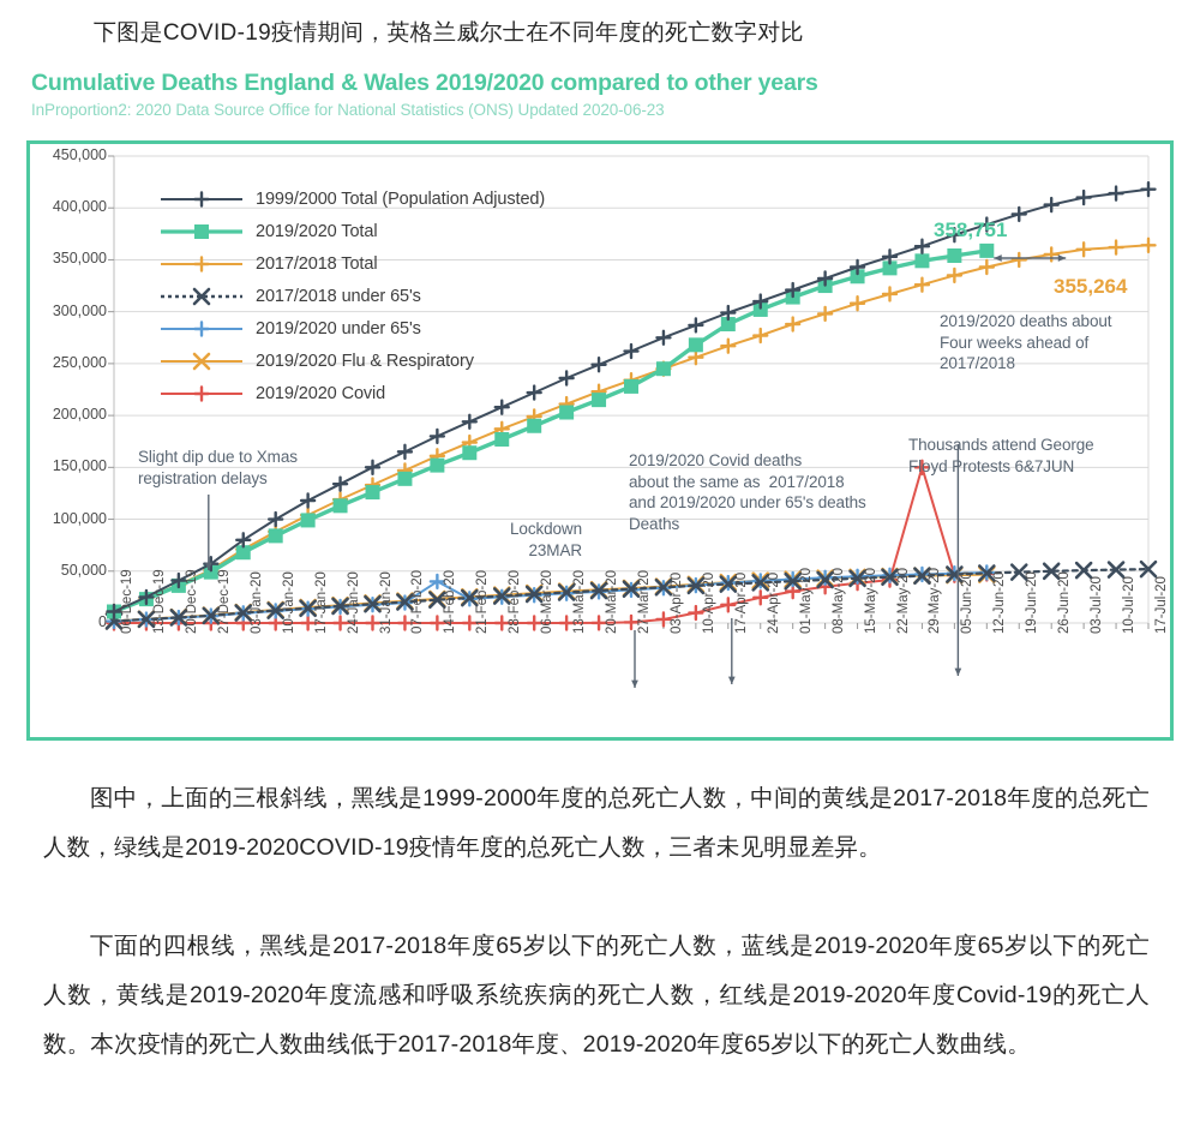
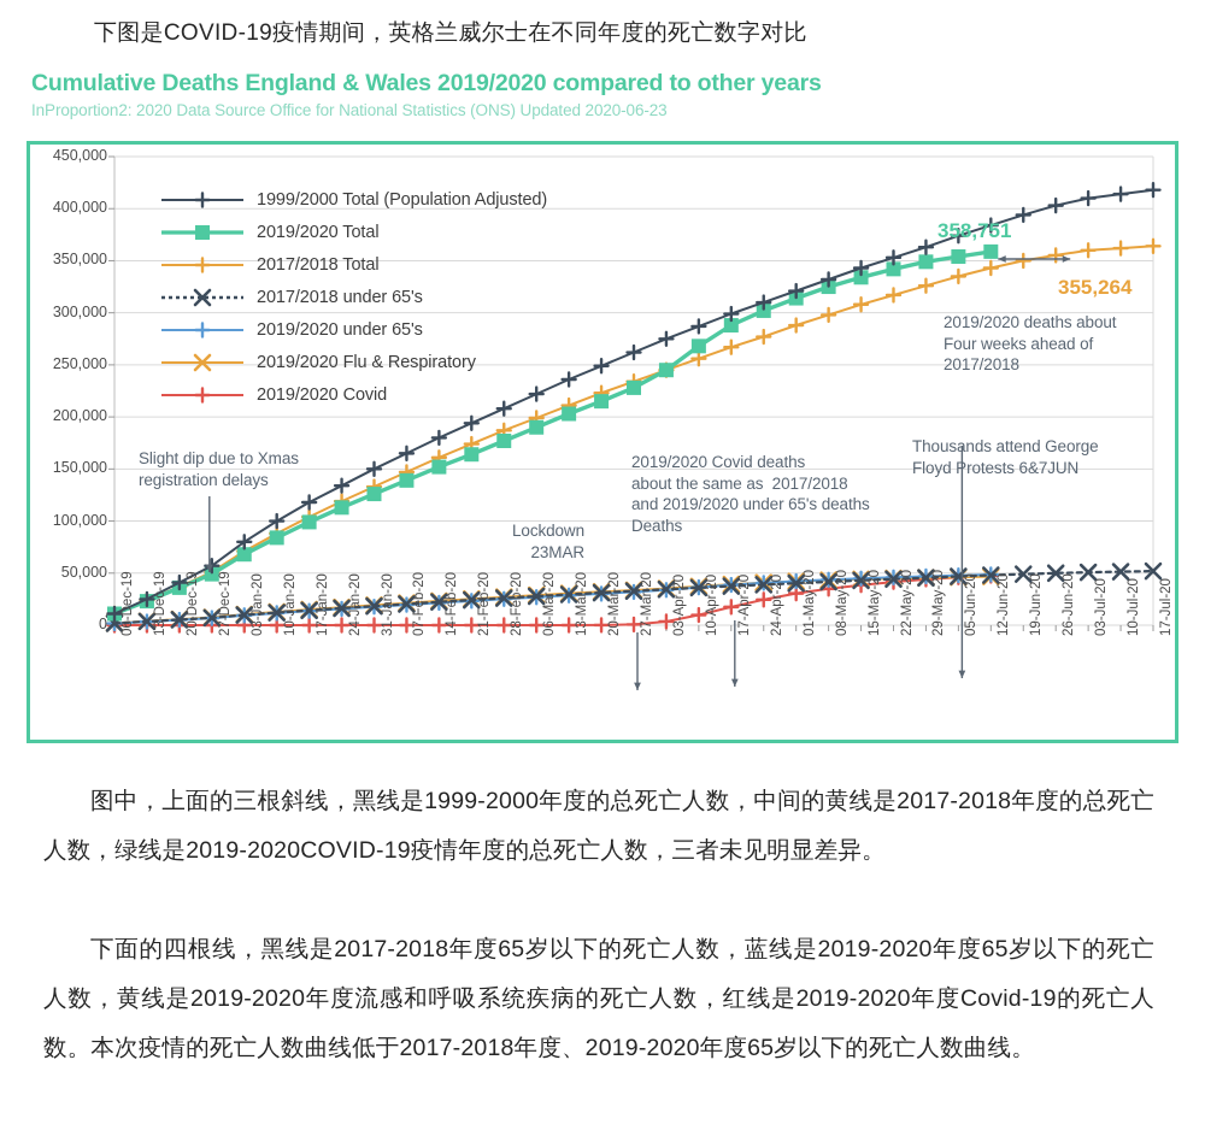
2019/2020 under 65's/14-Feb-20: 40000 -> 20000
2019/2020 Covid/29-May-20: 150000 -> 40000
